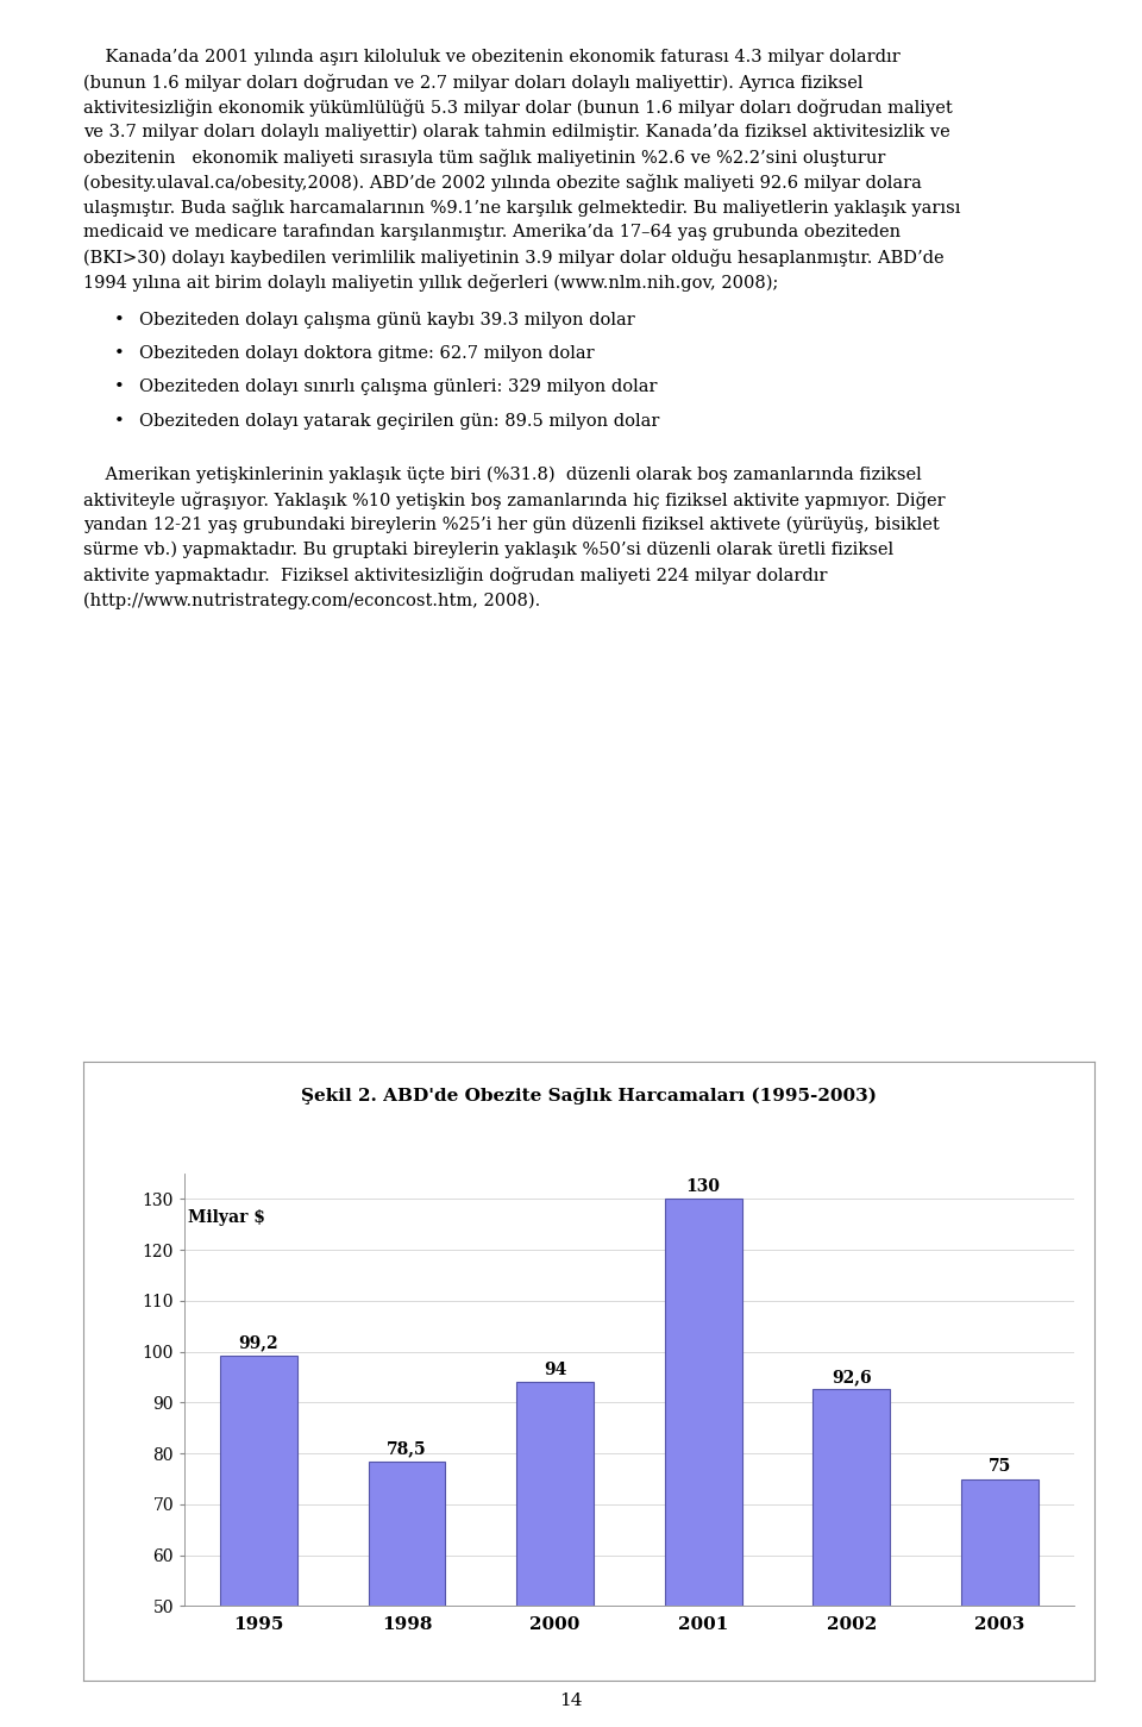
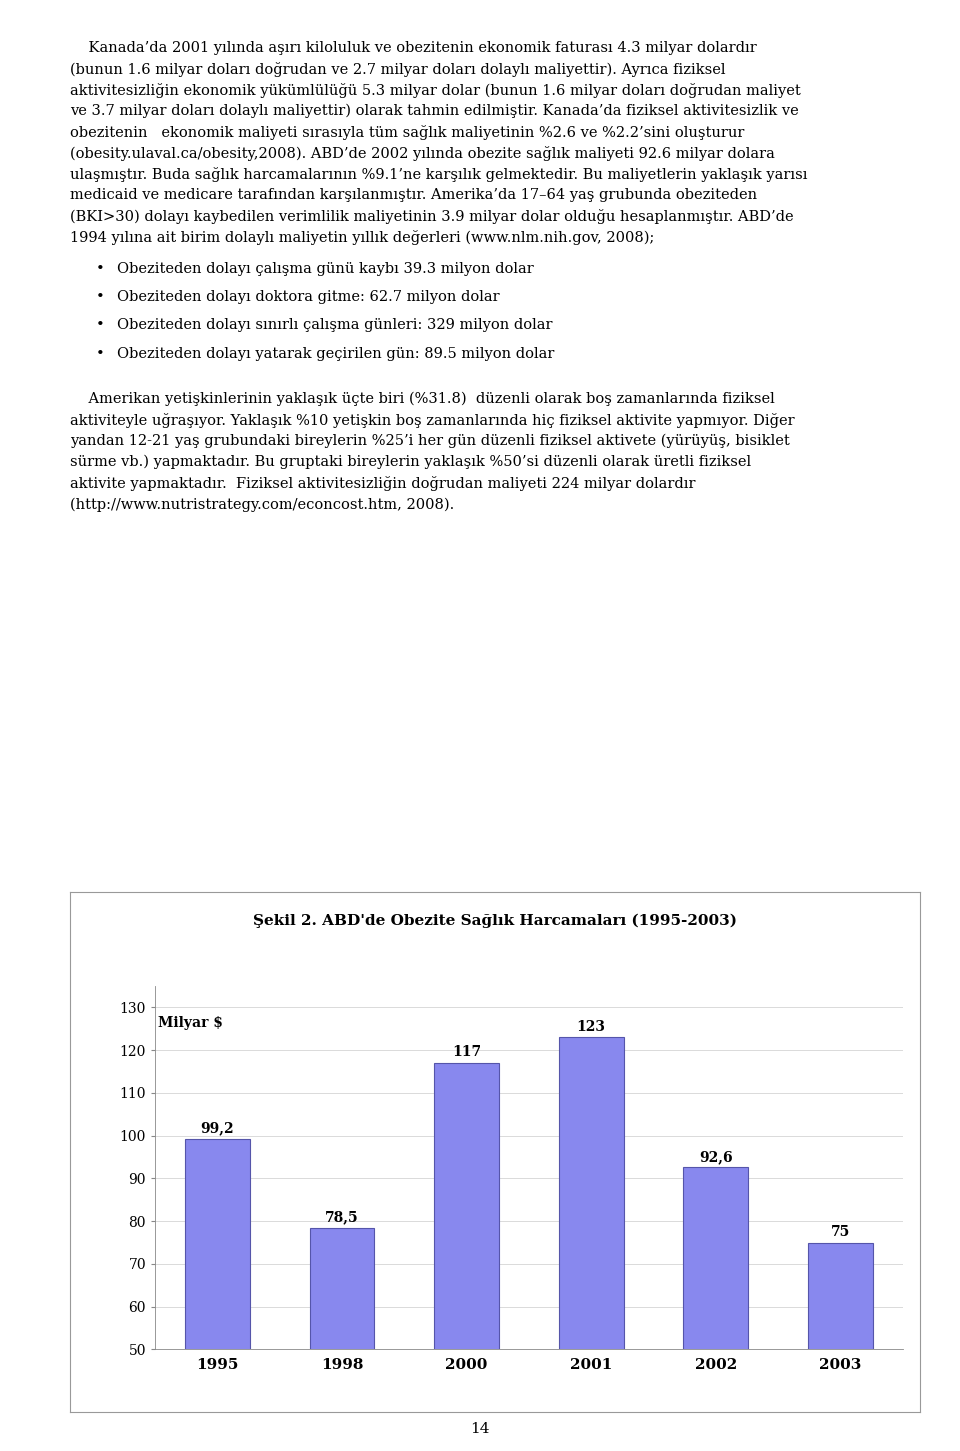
2000: 94 -> 117
2001: 130 -> 123
